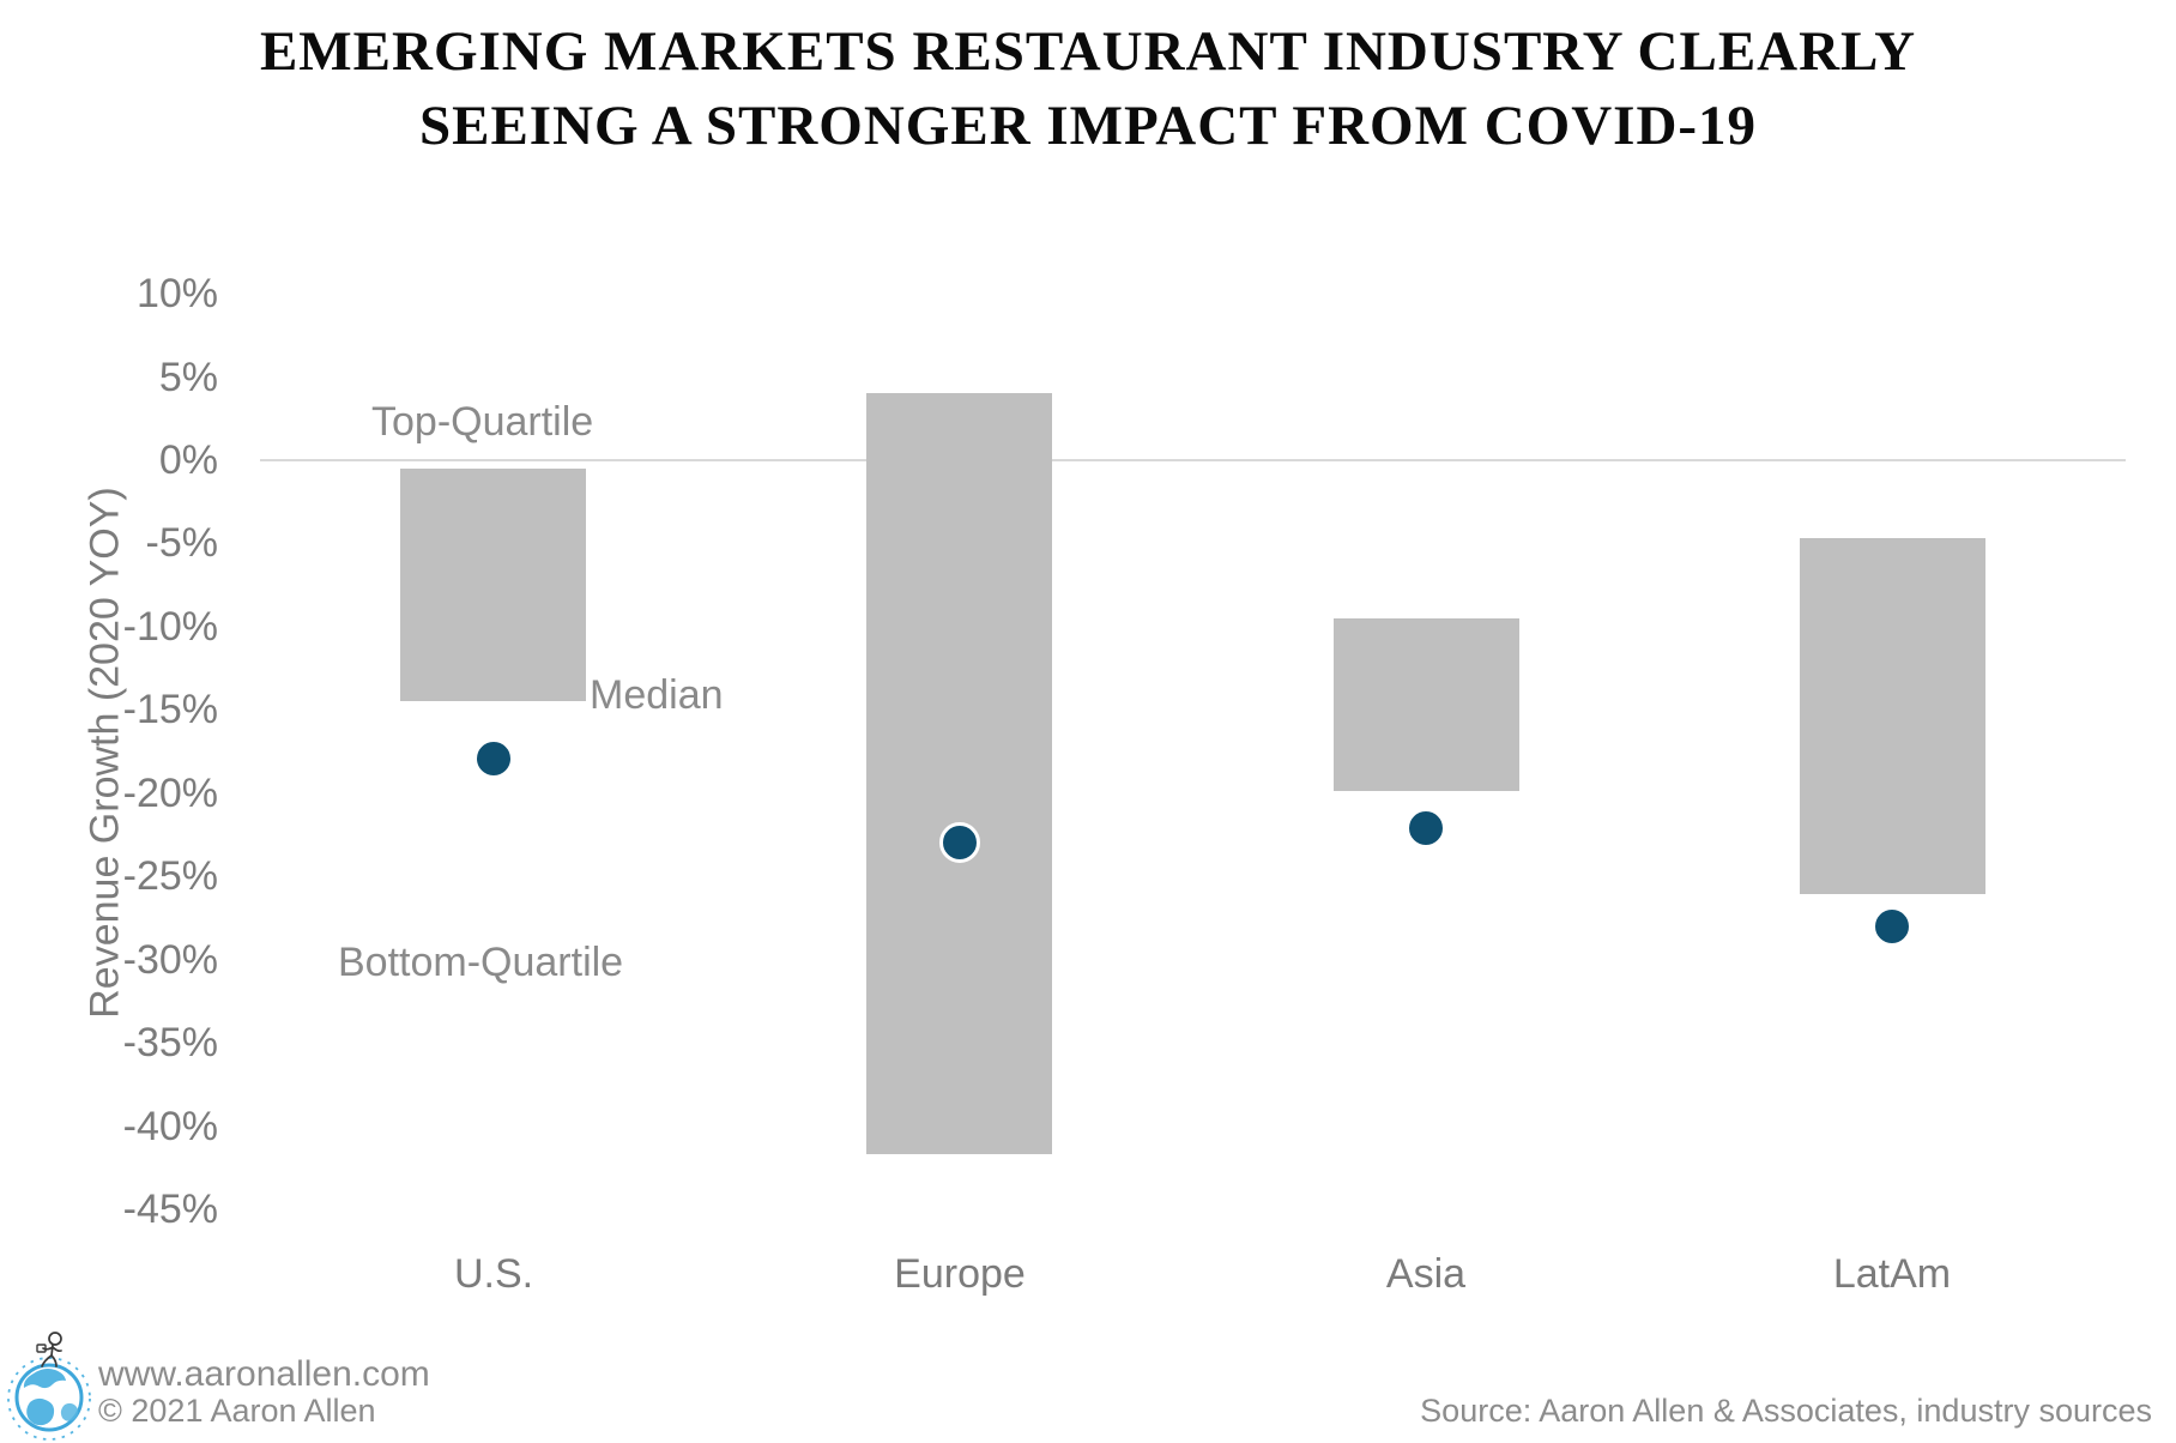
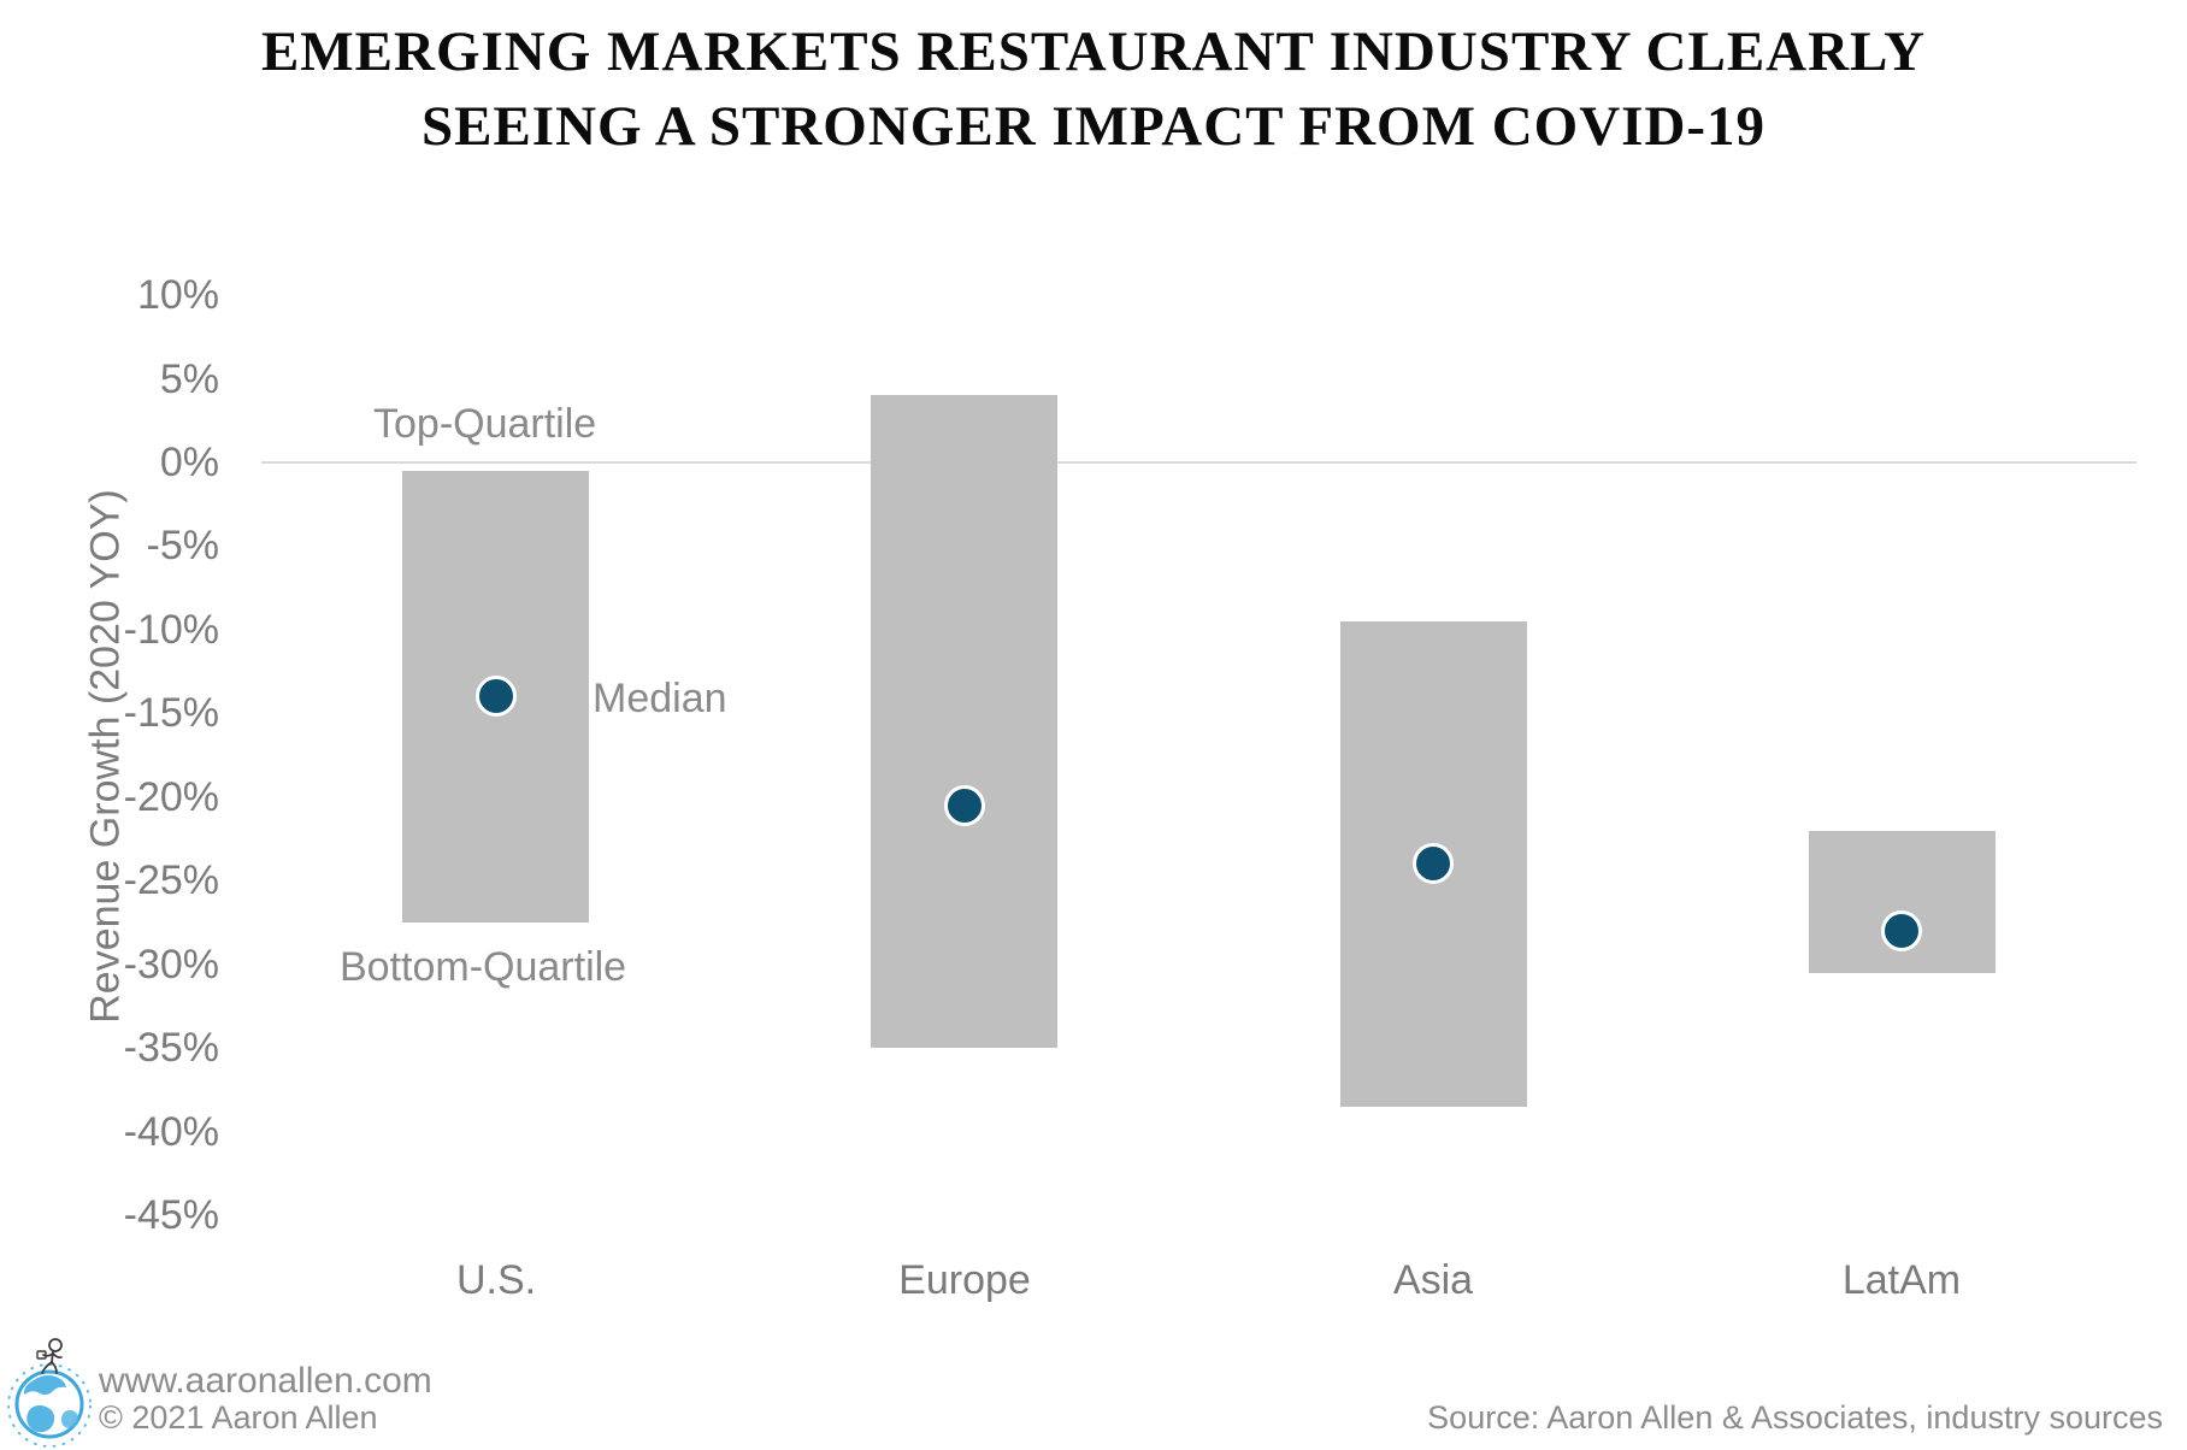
Median/U.S.: -17.9% -> -14.0%
Bottom-Quartile/U.S.: -14.5% -> -27.5%
Median/Europe: -23.0% -> -20.5%
Bottom-Quartile/Europe: -41.7% -> -35.0%
Median/Asia: -22.1% -> -24.0%
Bottom-Quartile/Asia: -19.9% -> -38.5%
Top-Quartile/LatAm: -4.7% -> -22.0%
Bottom-Quartile/LatAm: -26.1% -> -30.5%
